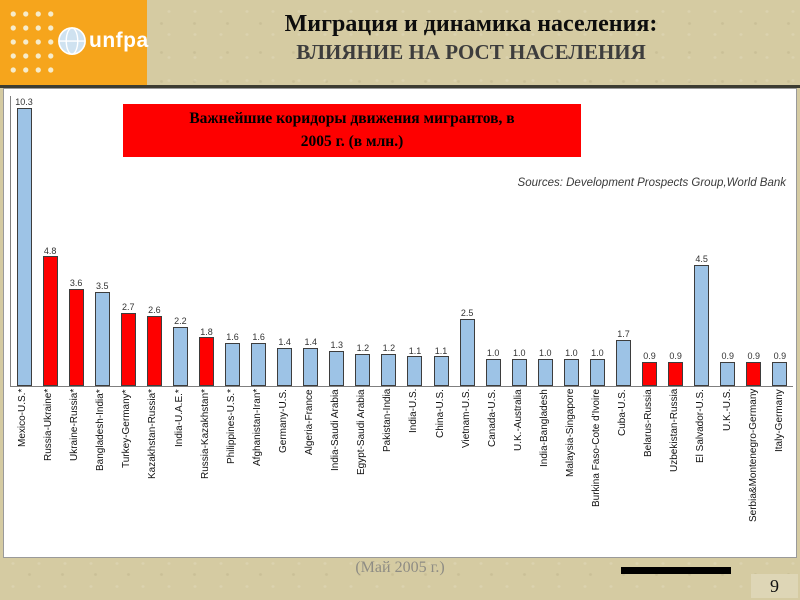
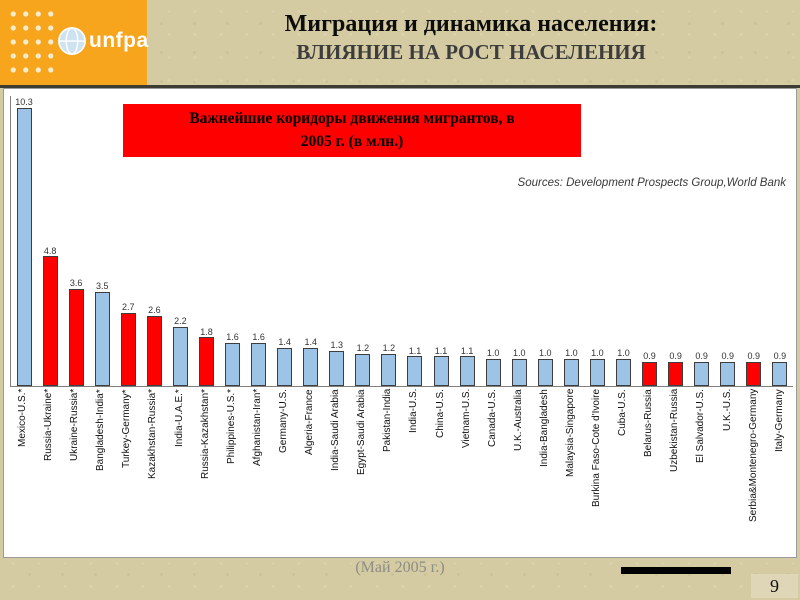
Vietnam-U.S.: 2.5 -> 1.1
Cuba-U.S.: 1.7 -> 1.0
El Salvador-U.S.: 4.5 -> 0.9
